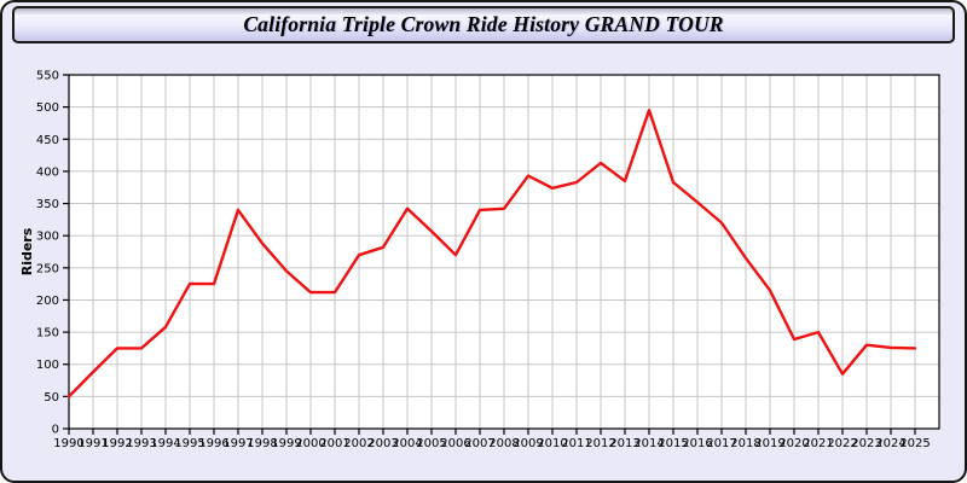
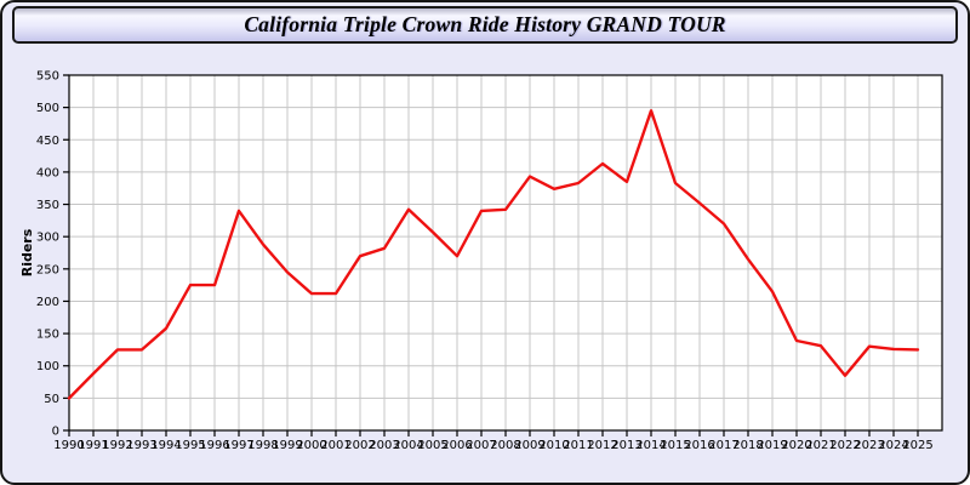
2021: 150 -> 130
